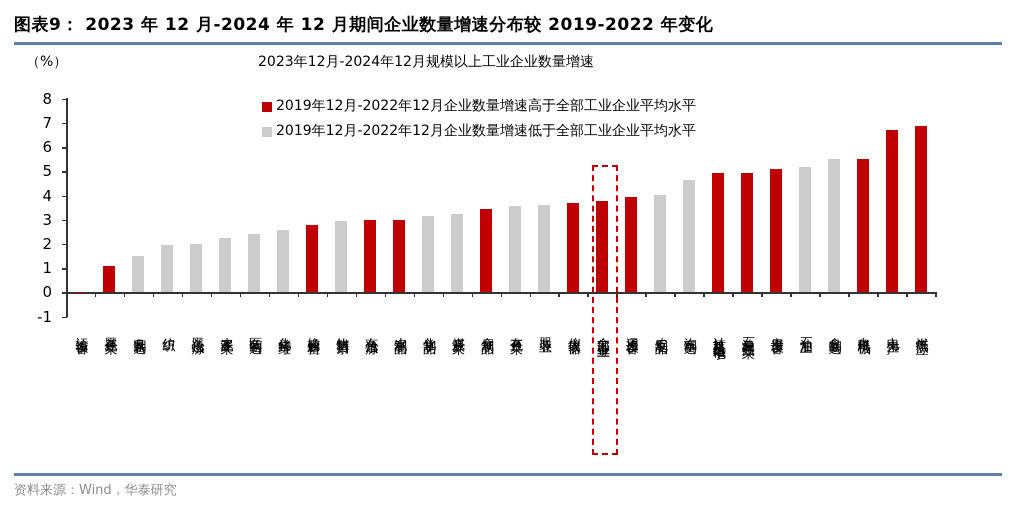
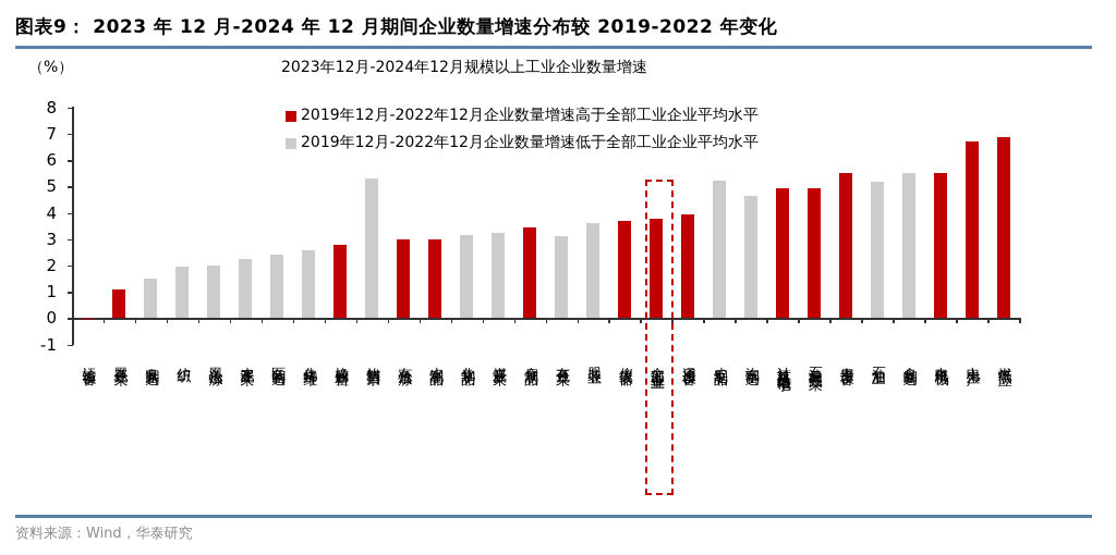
饮料酒茶: 2.9 -> 5.3
有色开采: 3.6 -> 3.1
皮毛制品: 4.0 -> 5.2
专用设备: 5.1 -> 5.5
